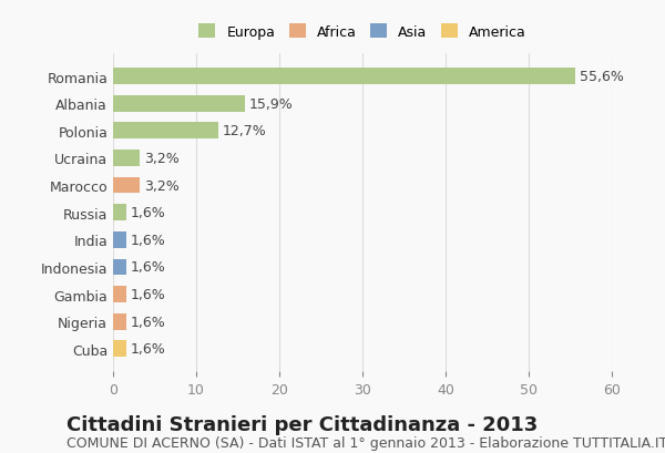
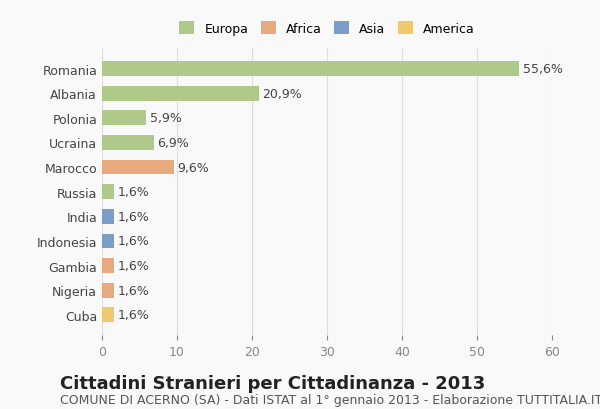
Albania: 15,9% -> 20,9%
Polonia: 12,7% -> 5,9%
Ucraina: 3,2% -> 6,9%
Marocco: 3,2% -> 9,6%
